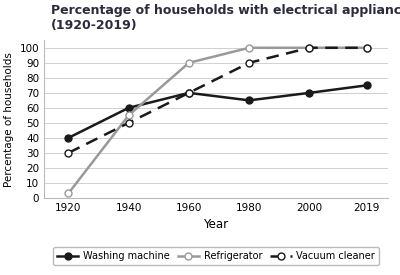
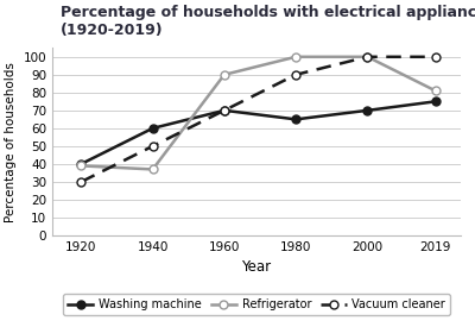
Refrigerator/1920: 3 -> 39
Refrigerator/1940: 55 -> 37
Refrigerator/2019: 100 -> 81
